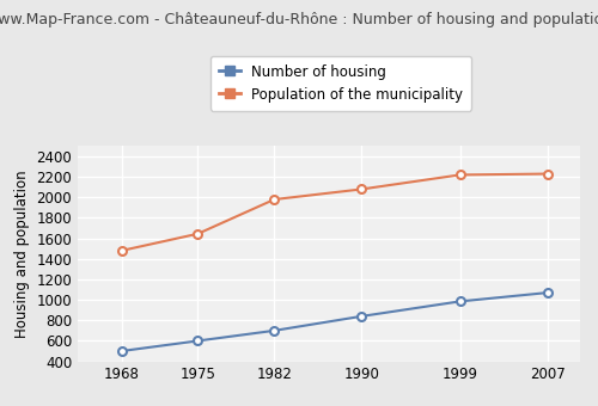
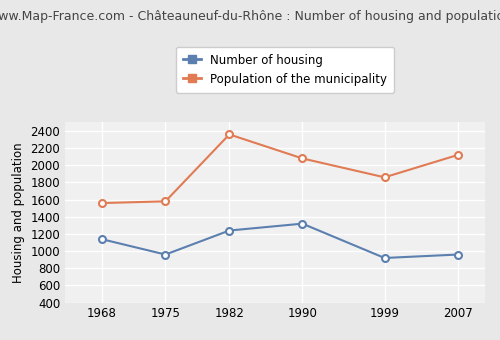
Number of housing/1968: 500 -> 1140
Population of the municipality/1968: 1480 -> 1560
Number of housing/1975: 600 -> 960
Population of the municipality/1975: 1640 -> 1580
Number of housing/1982: 700 -> 1240
Population of the municipality/1982: 1980 -> 2360
Number of housing/1990: 840 -> 1320
Number of housing/1999: 980 -> 920
Population of the municipality/1999: 2220 -> 1860
Number of housing/2007: 1070 -> 960
Population of the municipality/2007: 2230 -> 2120
